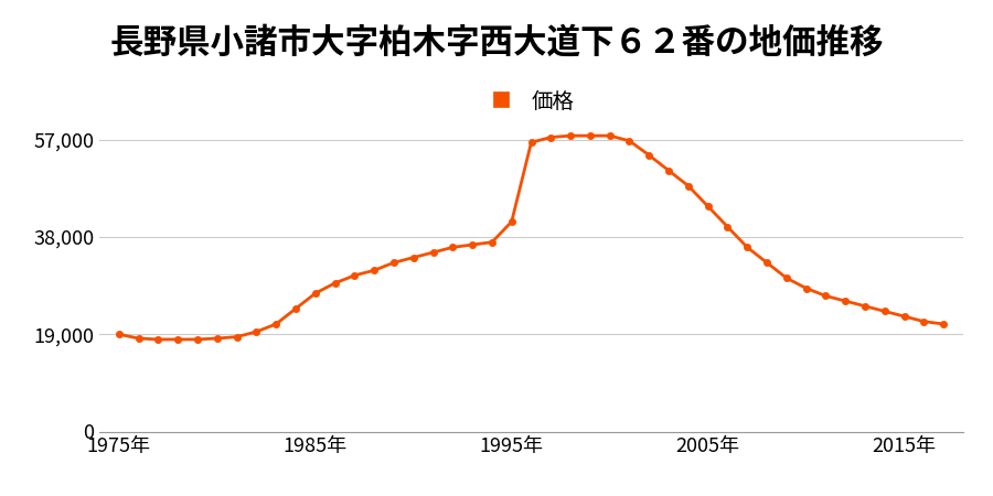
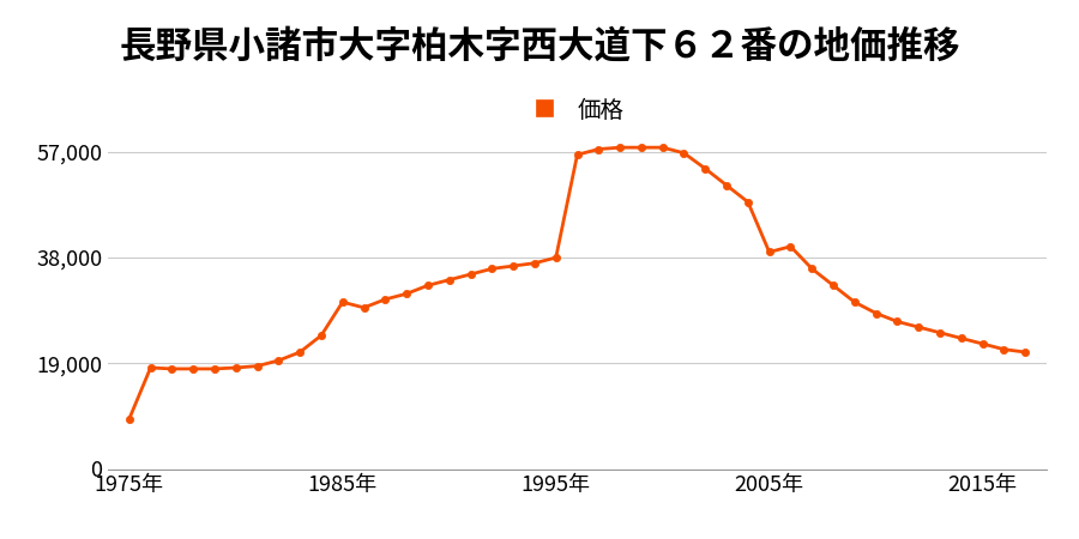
1975年: 19,000 -> 9,000
1985年: 27,000 -> 30,000
1995年: 41,000 -> 38,000
2005年: 44,000 -> 39,000
